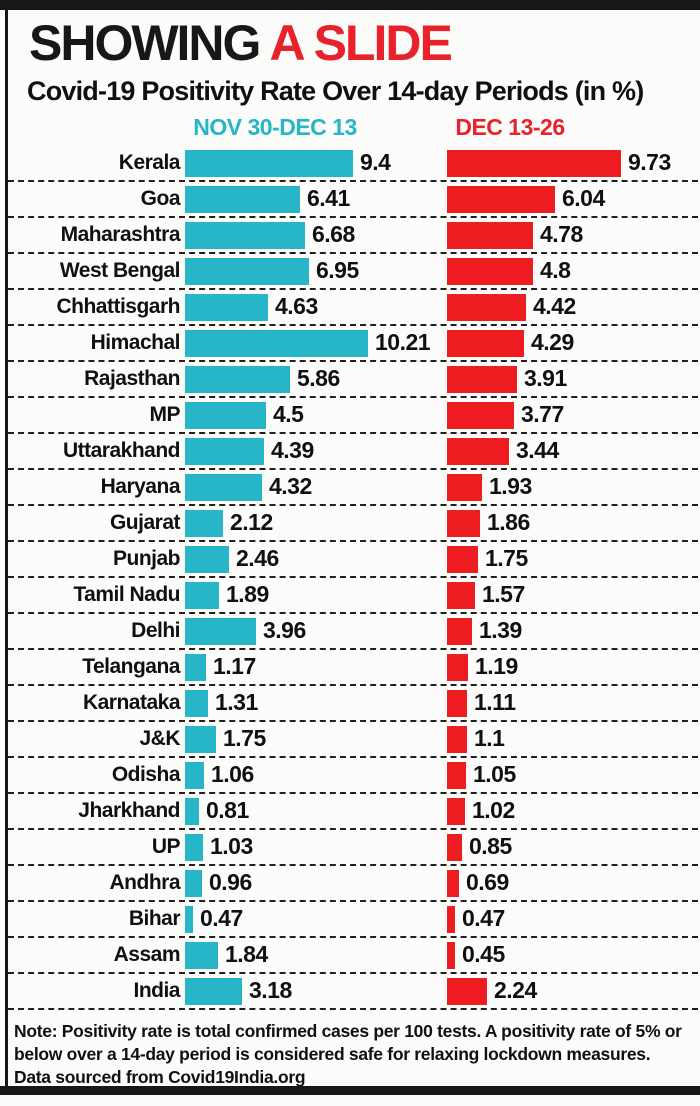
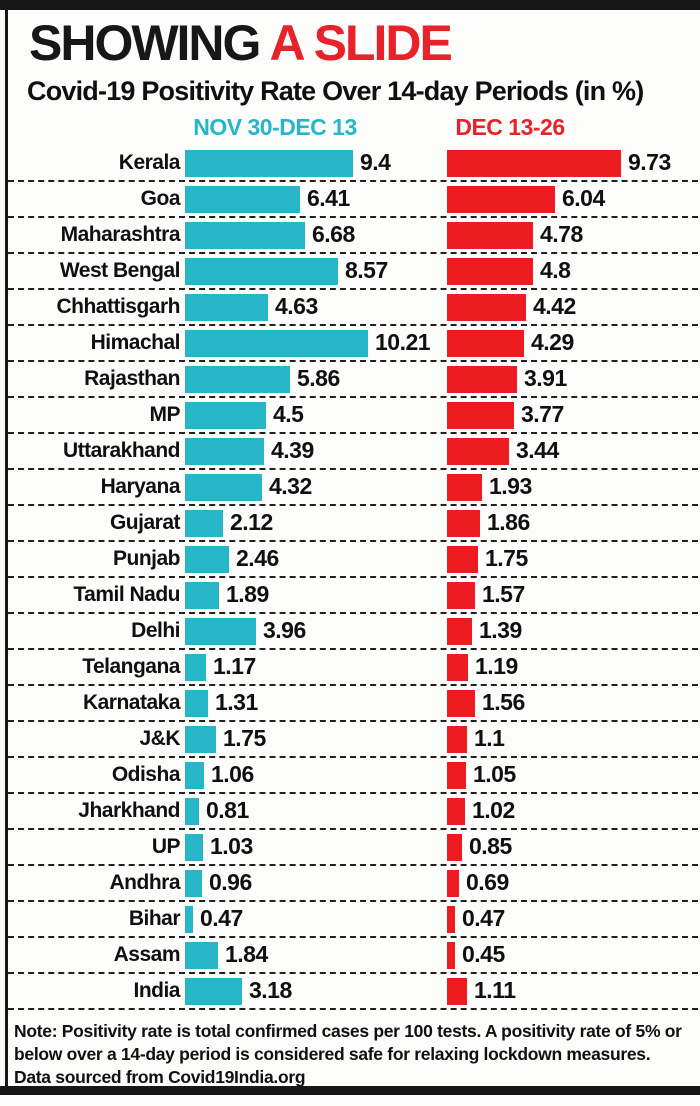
NOV 30-DEC 13/West Bengal: 6.95 -> 8.57
DEC 13-26/Karnataka: 1.11 -> 1.56
DEC 13-26/India: 2.24 -> 1.11
